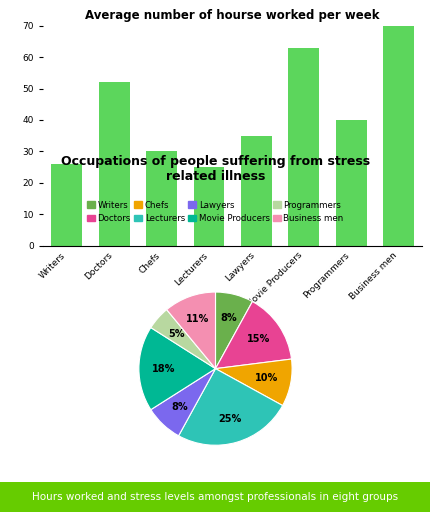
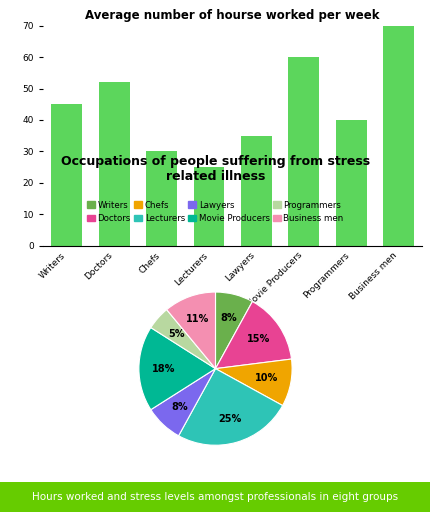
Writers: 26 -> 45
Movie Producers: 63 -> 60
